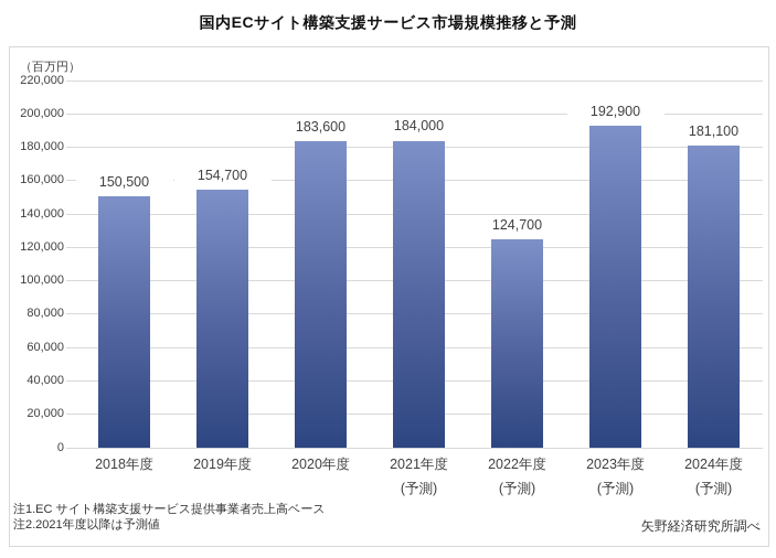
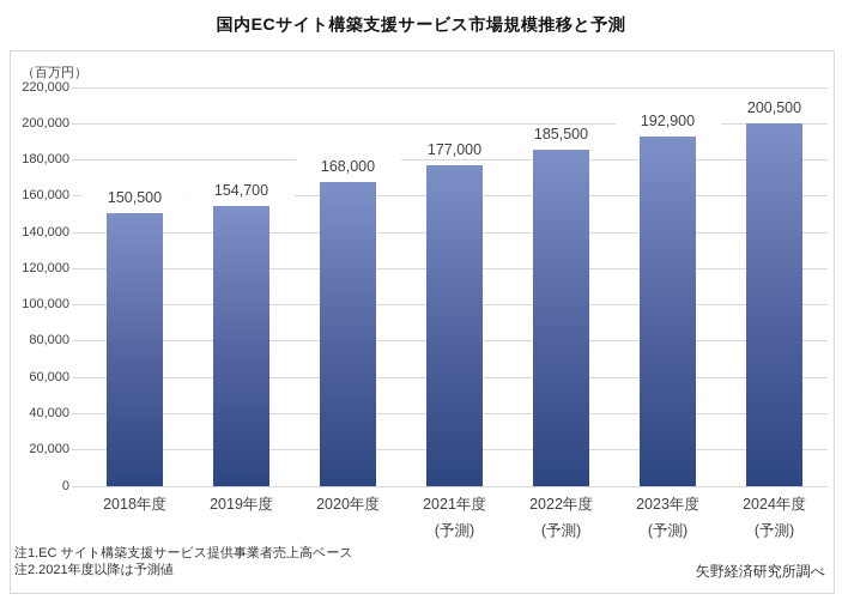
2020年度: 183,600 -> 168,000
2021年度: 184,000 -> 177,000
2022年度: 124,700 -> 185,500
2024年度: 181,100 -> 200,500
